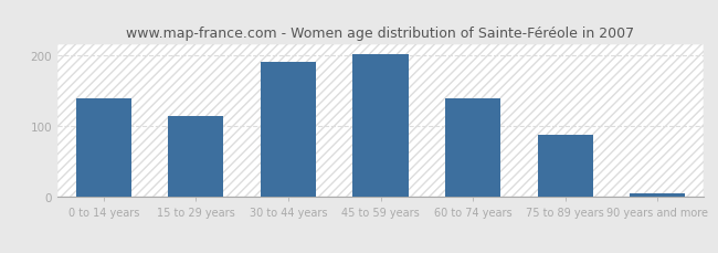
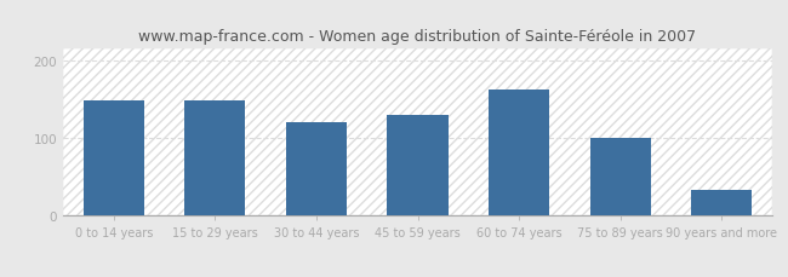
0 to 14 years: 140 -> 148
15 to 29 years: 115 -> 148
30 to 44 years: 190 -> 120
45 to 59 years: 202 -> 130
60 to 74 years: 140 -> 162
75 to 89 years: 88 -> 100
90 years and more: 5 -> 34
